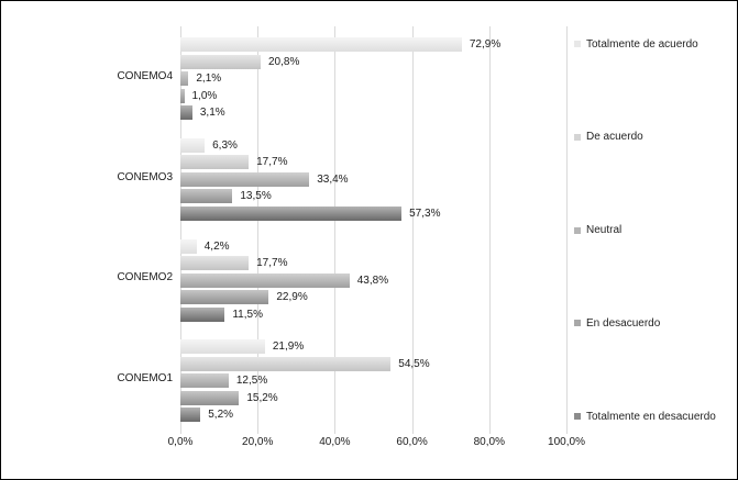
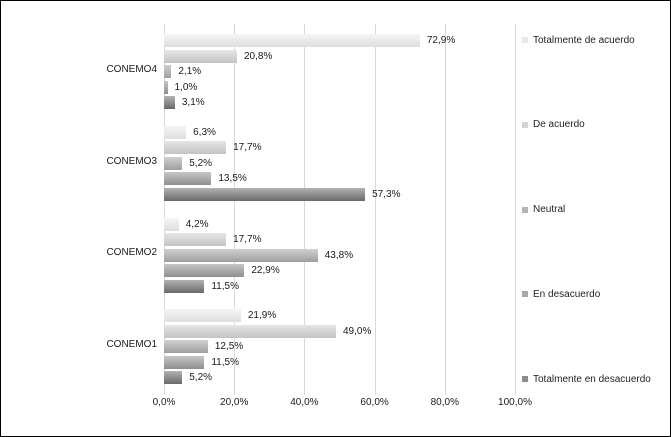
Neutral/CONEMO3: 33,4% -> 5,2%
De acuerdo/CONEMO1: 54,5% -> 49,0%
En desacuerdo/CONEMO1: 15,2% -> 11,5%
